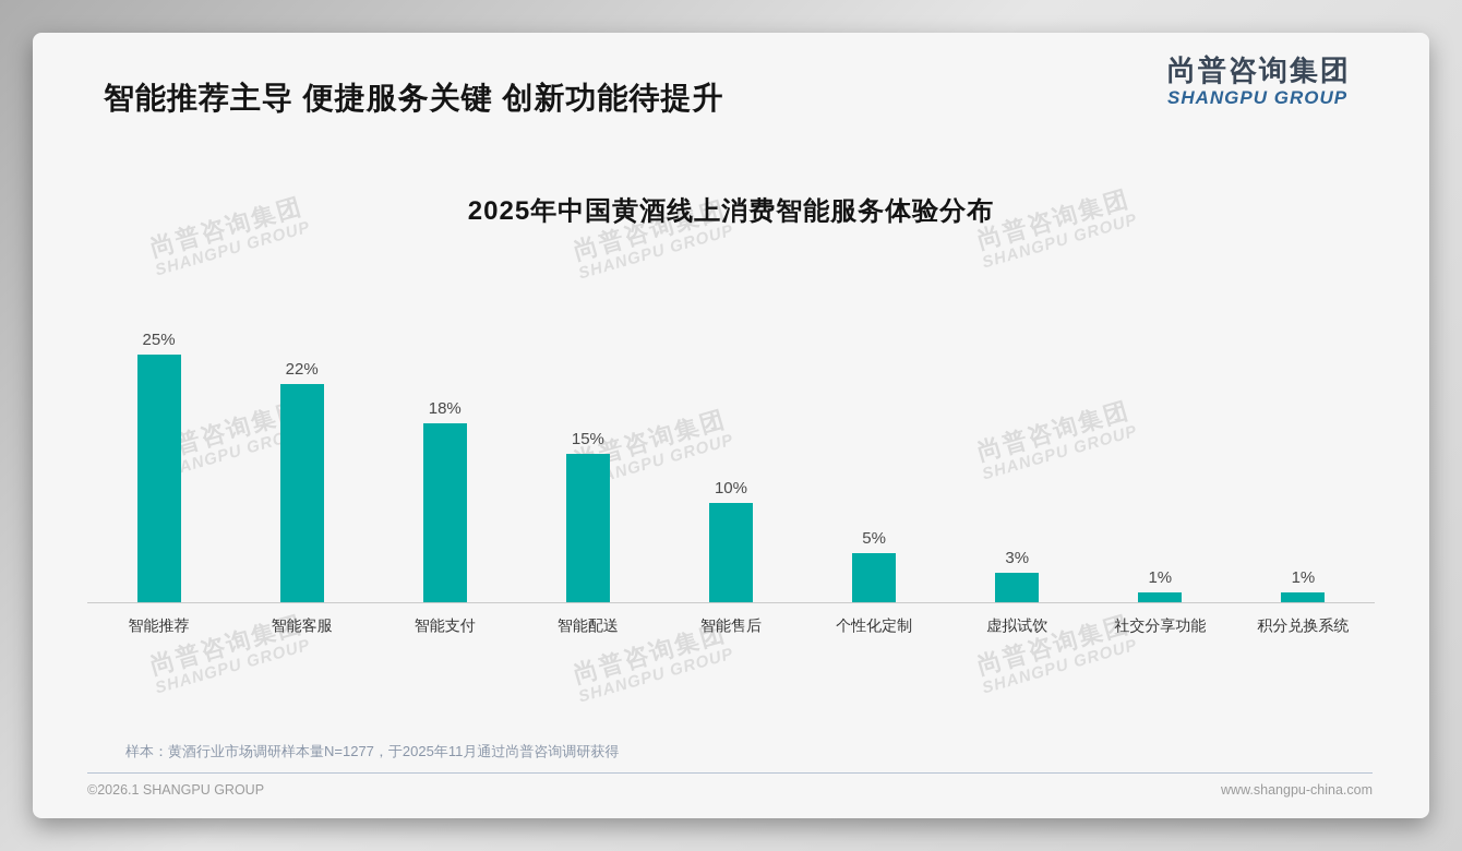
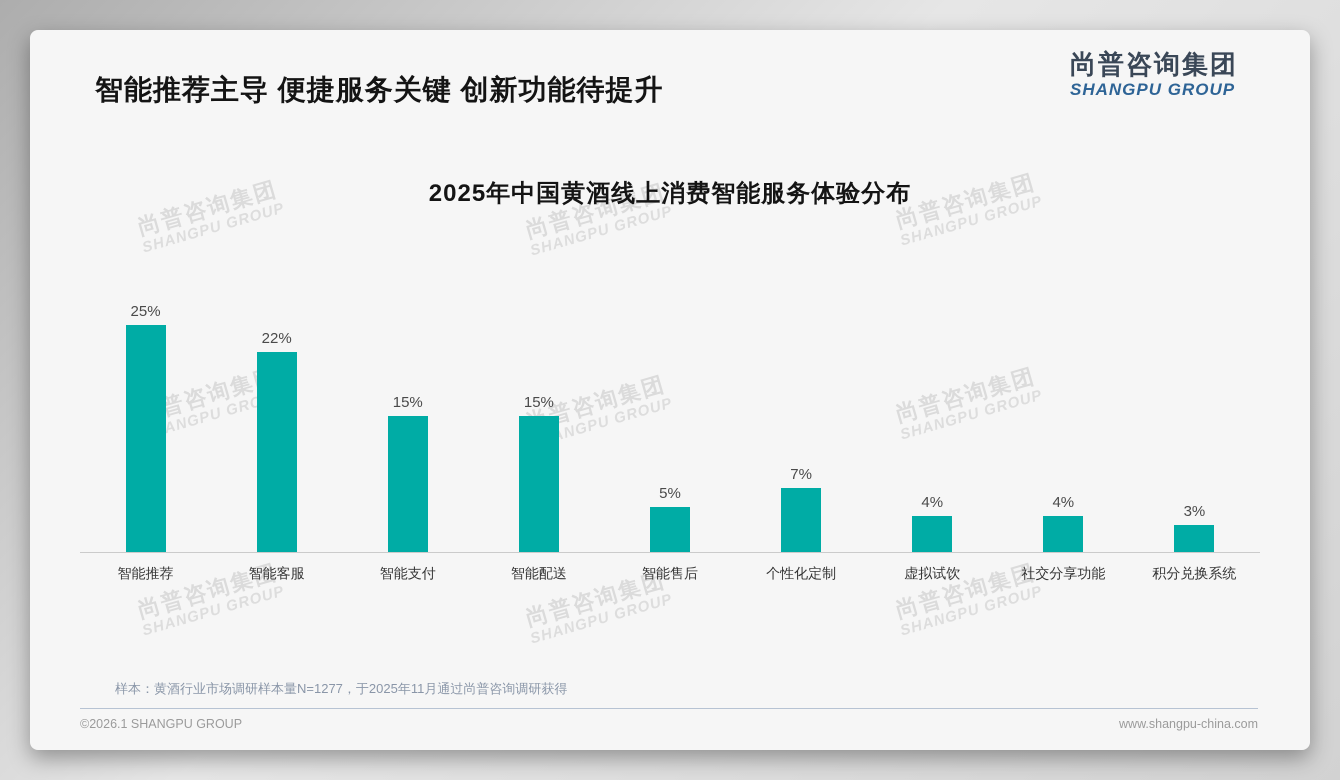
智能支付: 18% -> 15%
智能售后: 10% -> 5%
个性化定制: 5% -> 7%
虚拟试饮: 3% -> 4%
社交分享功能: 1% -> 4%
积分兑换系统: 1% -> 3%
